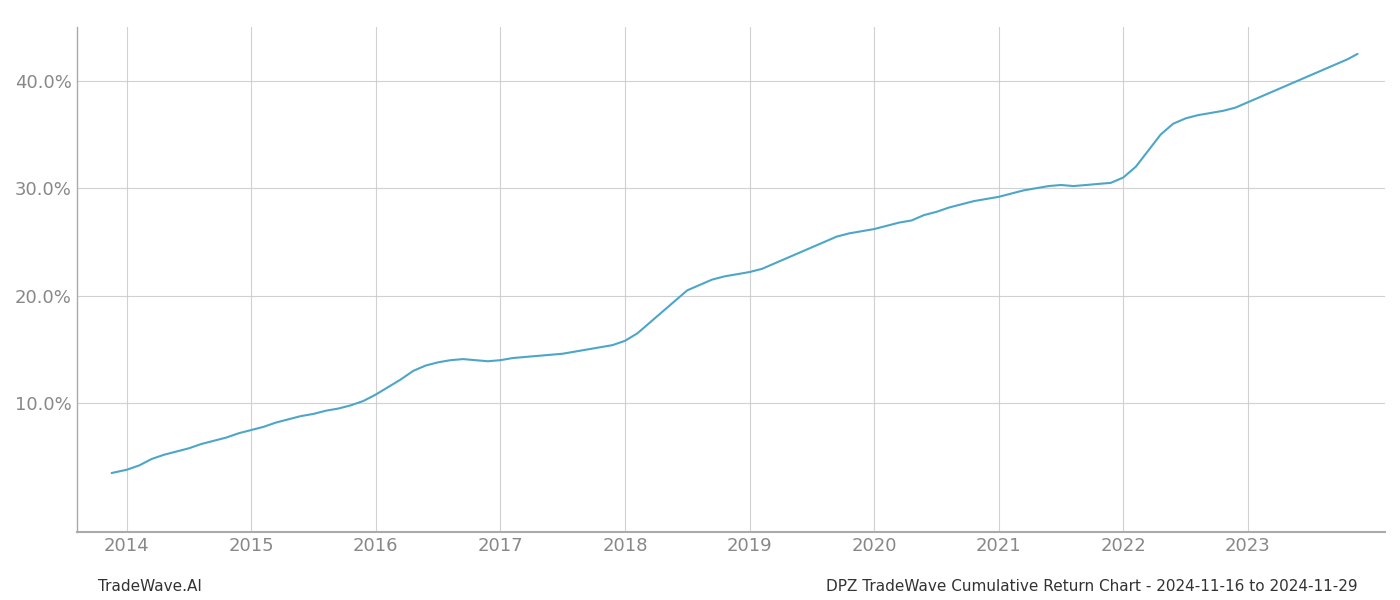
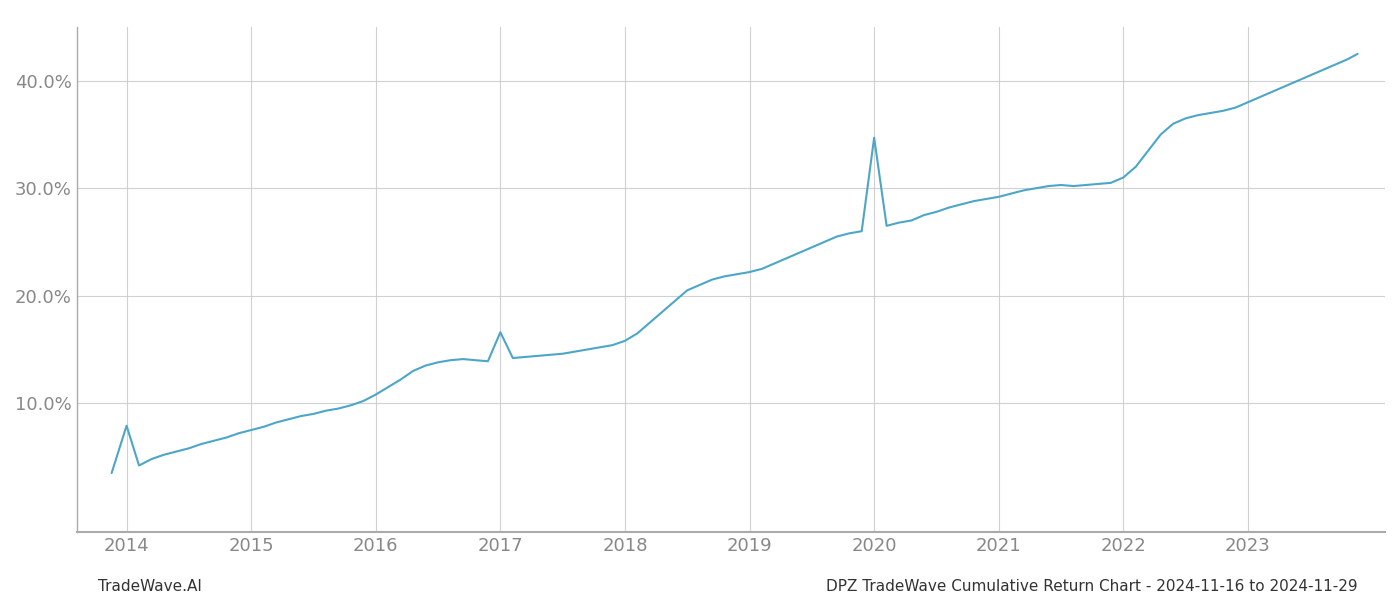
2014: 3.8% -> 7.9%
2017: 14.0% -> 16.6%
2020: 26.2% -> 34.7%
